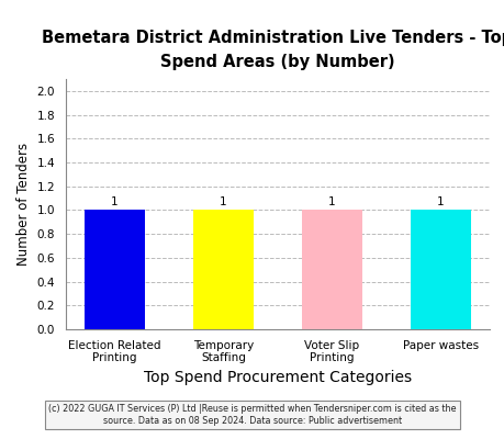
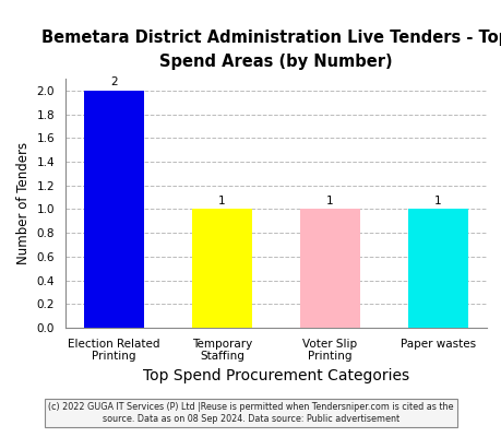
Election Related Printing: 1 -> 2
